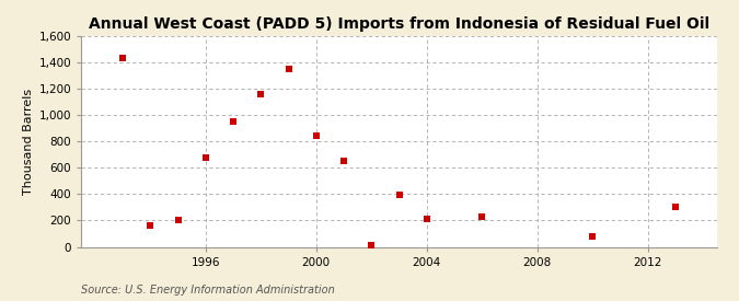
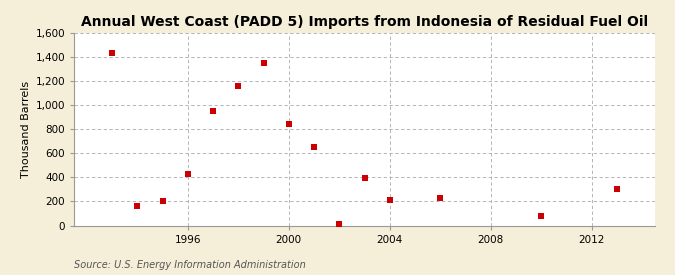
1996: 680 -> 430
